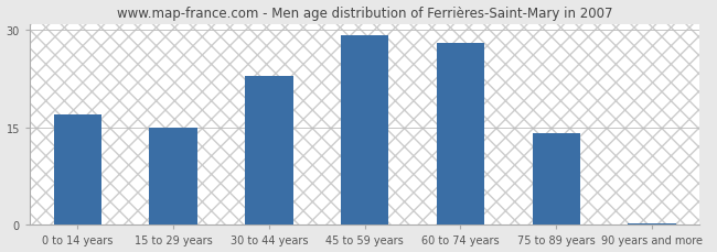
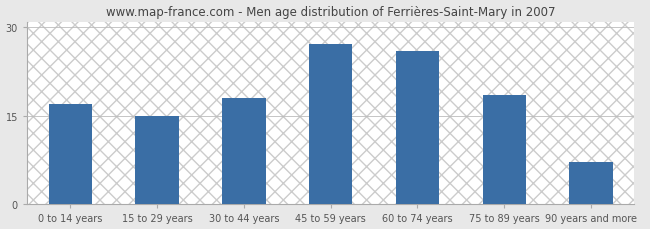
30 to 44 years: 23.0 -> 18.0
45 to 59 years: 29.3 -> 27.2
60 to 74 years: 28.0 -> 26.0
75 to 89 years: 14.2 -> 18.6
90 years and more: 0.3 -> 7.2
